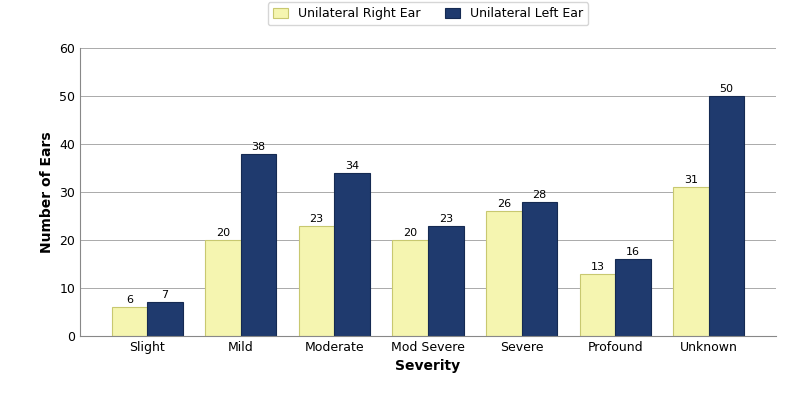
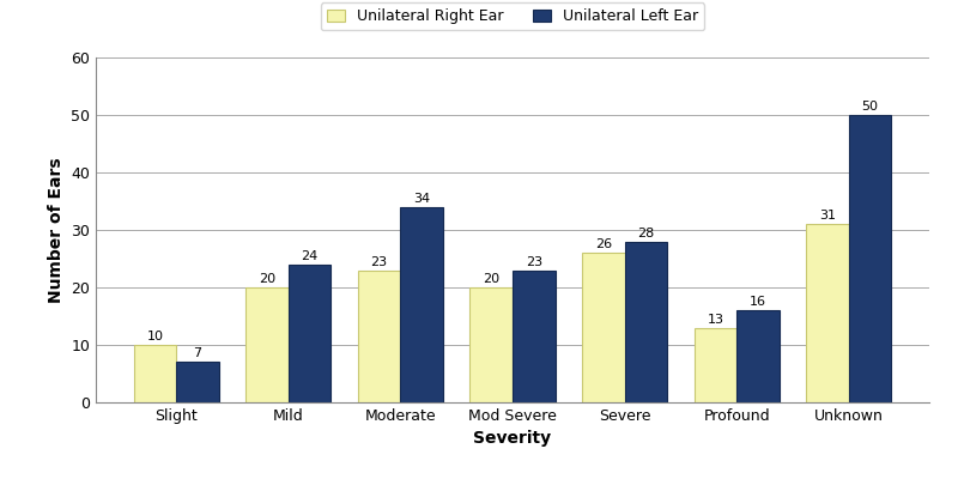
Unilateral Right Ear/Slight: 6 -> 10
Unilateral Left Ear/Mild: 38 -> 24
